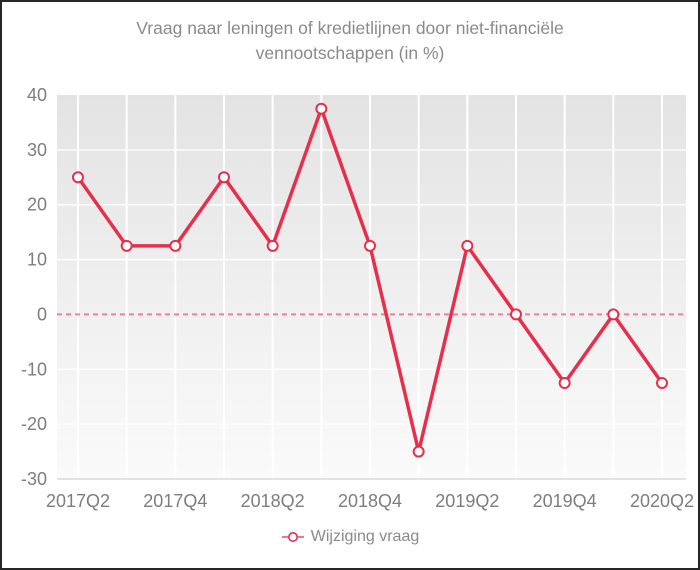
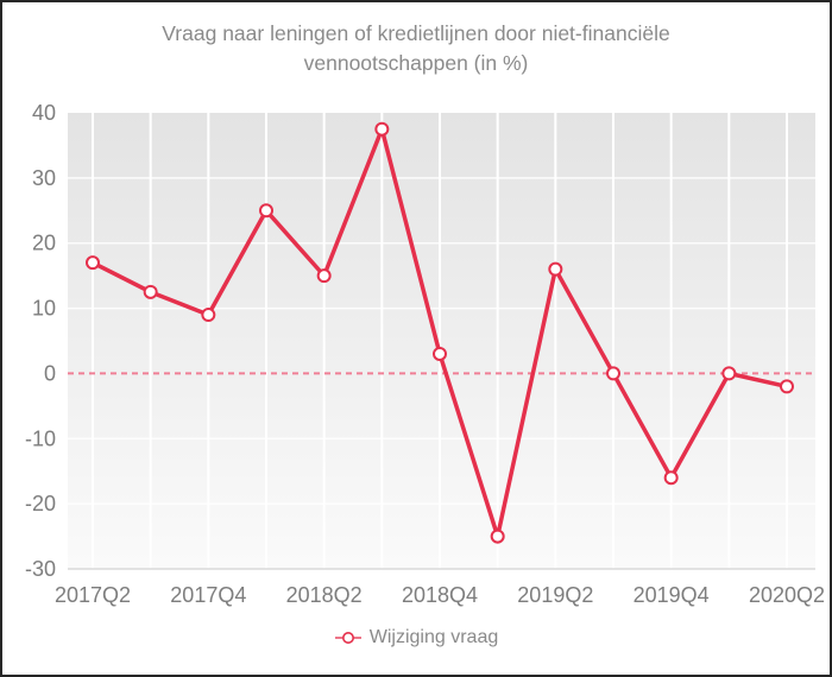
2017Q2: 25 -> 17
2017Q4: 12 -> 9
2018Q2: 12 -> 15
2018Q4: 12 -> 3
2019Q2: 12 -> 16
2019Q4: -12 -> -16
2020Q2: -12 -> -2
